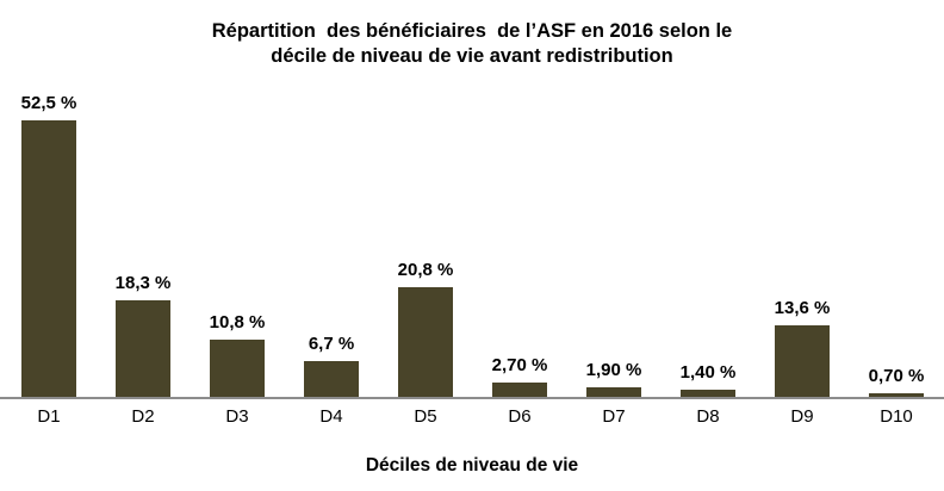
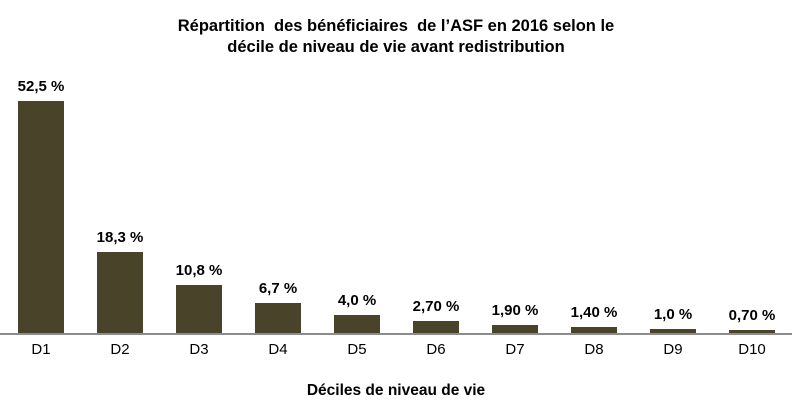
D5: 20,8 -> 4,0
D9: 13,6 -> 1,0
